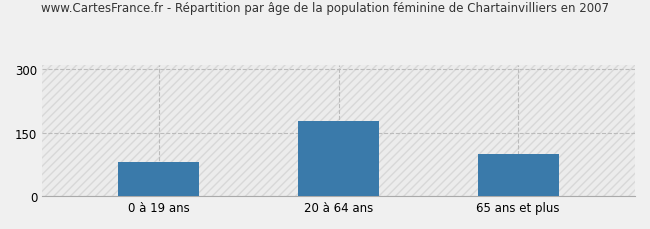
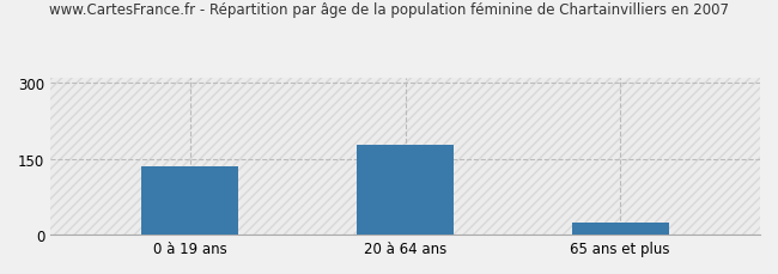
0 à 19 ans: 80 -> 135
65 ans et plus: 100 -> 25
